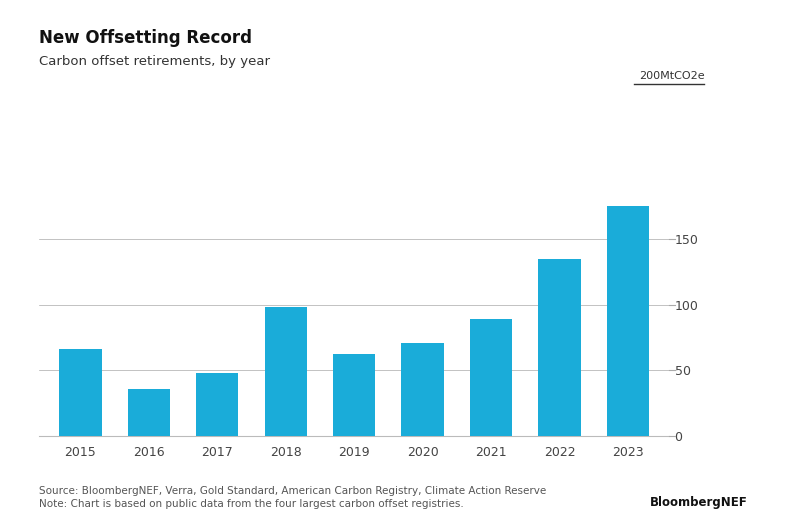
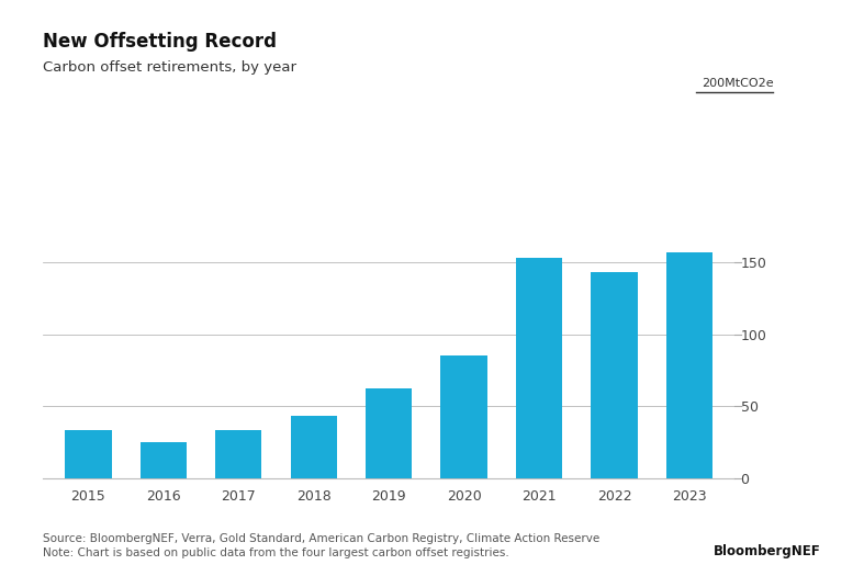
2015: 66 -> 33
2016: 36 -> 25
2017: 48 -> 33
2018: 98 -> 43
2020: 71 -> 85
2021: 89 -> 153
2022: 135 -> 143
2023: 175 -> 157
